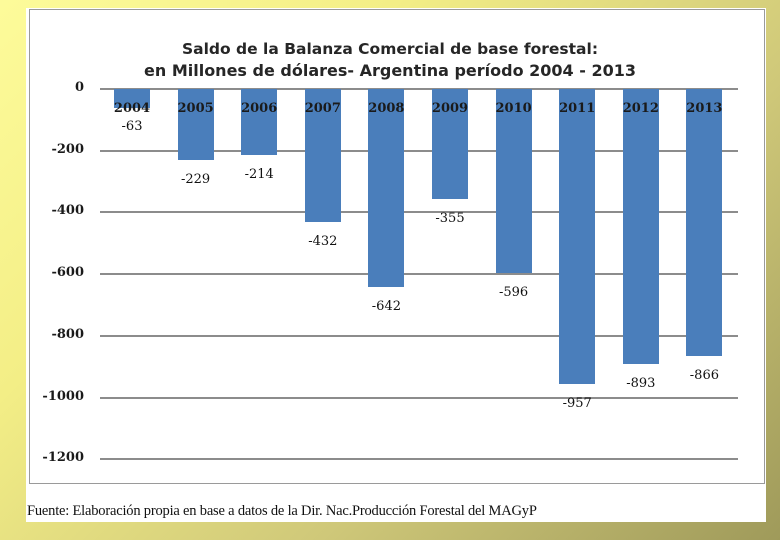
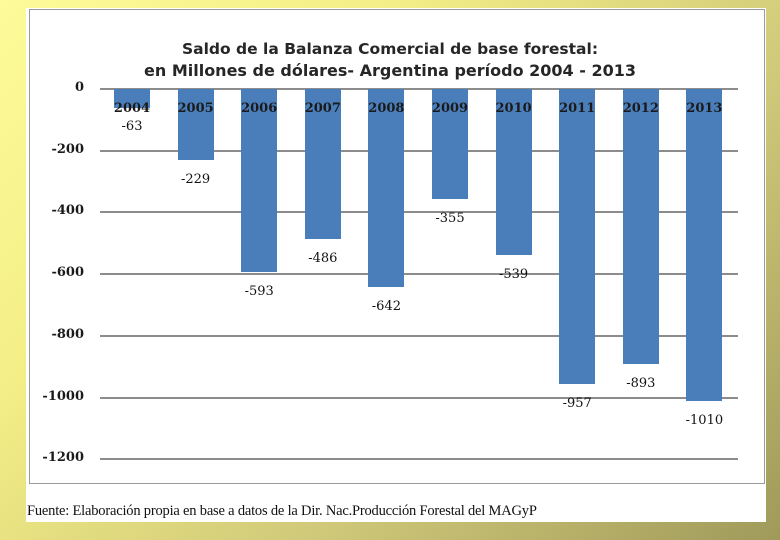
2006: -214 -> -593
2007: -432 -> -486
2010: -596 -> -539
2013: -866 -> -1010
